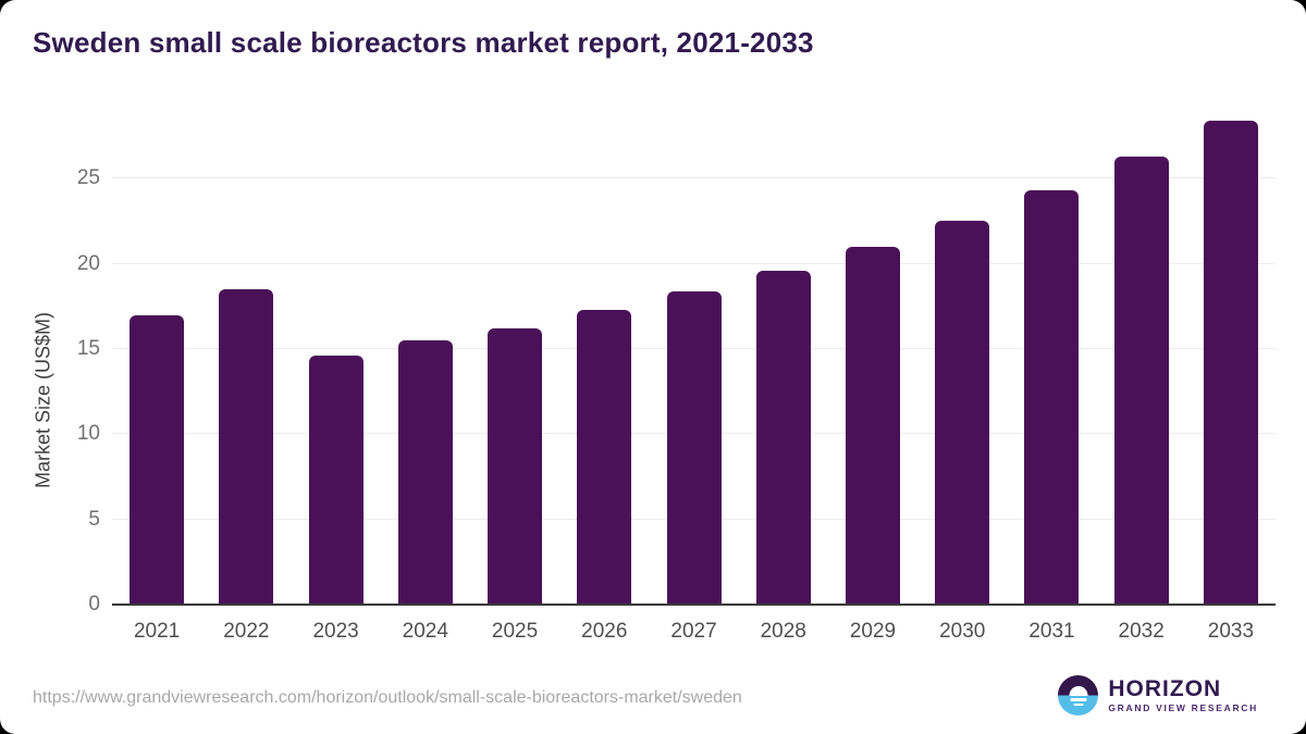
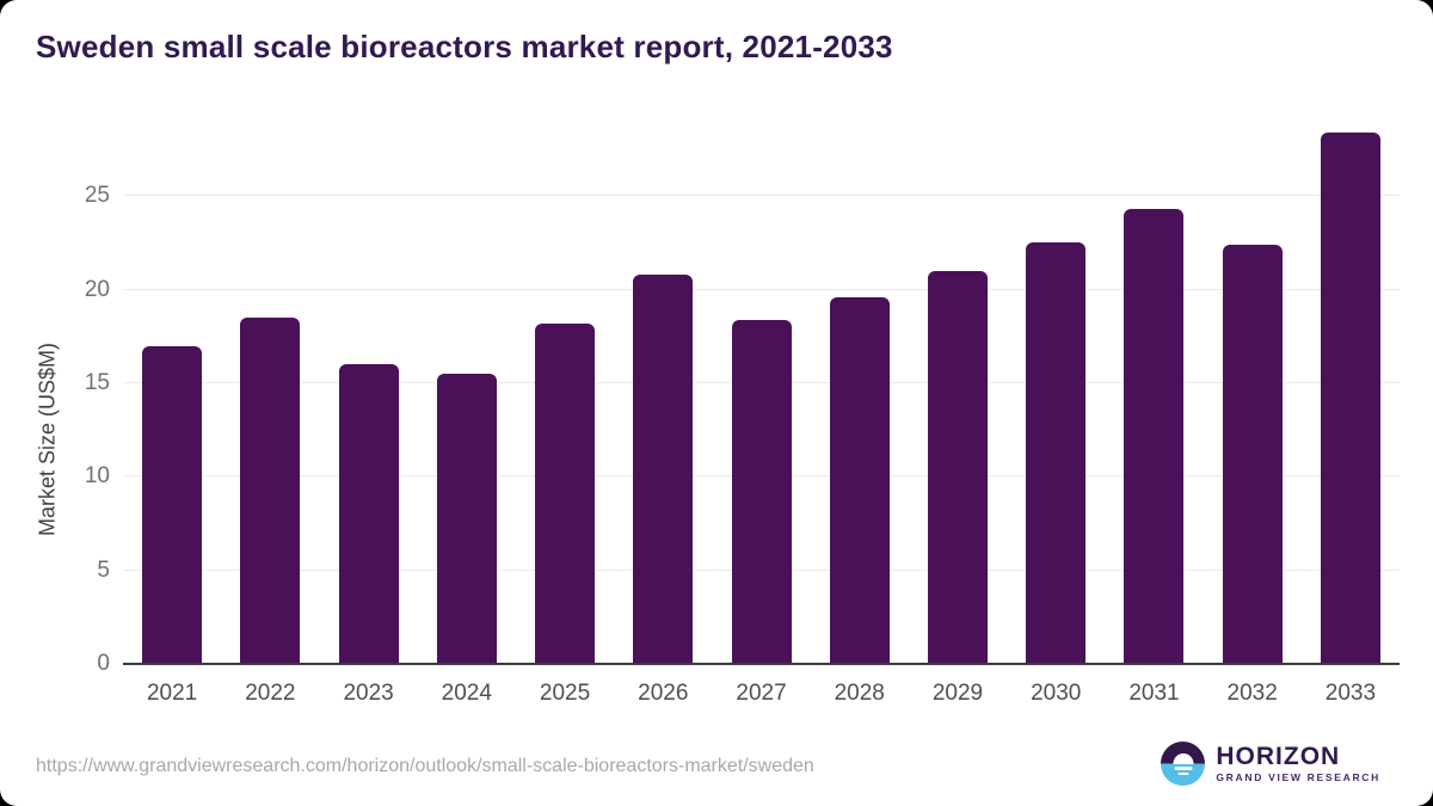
2023: 14.6 -> 16.0
2025: 16.2 -> 18.2
2026: 17.3 -> 20.8
2032: 26.3 -> 22.4
